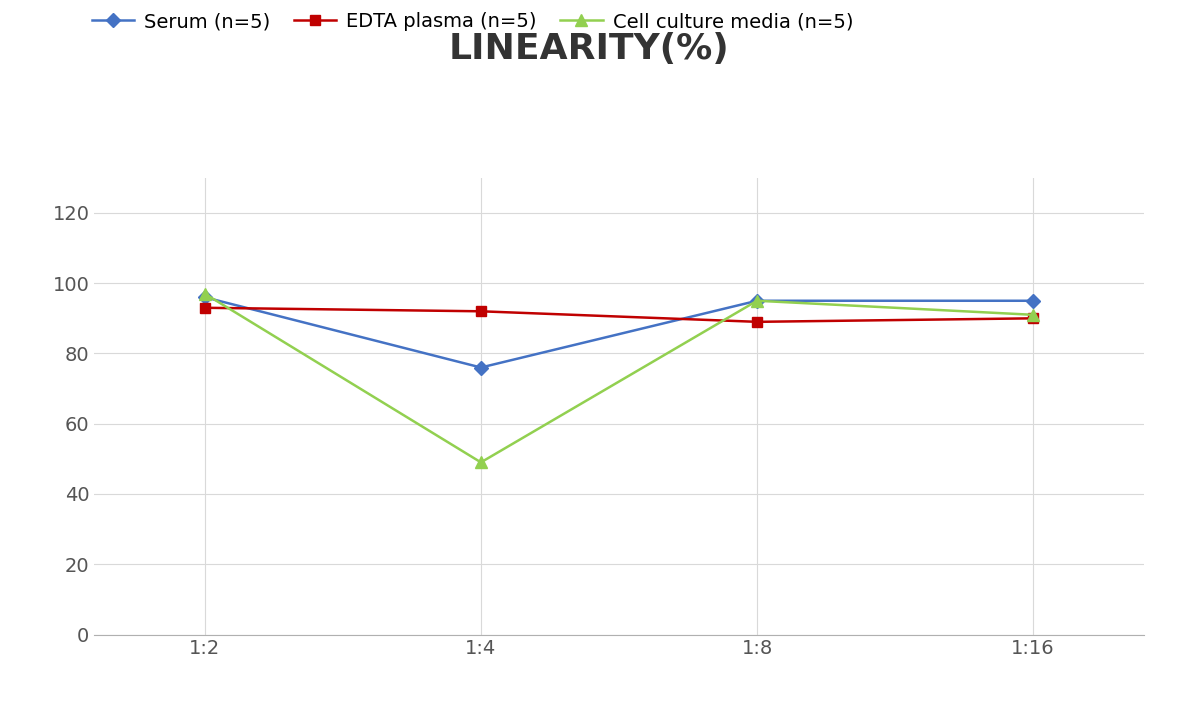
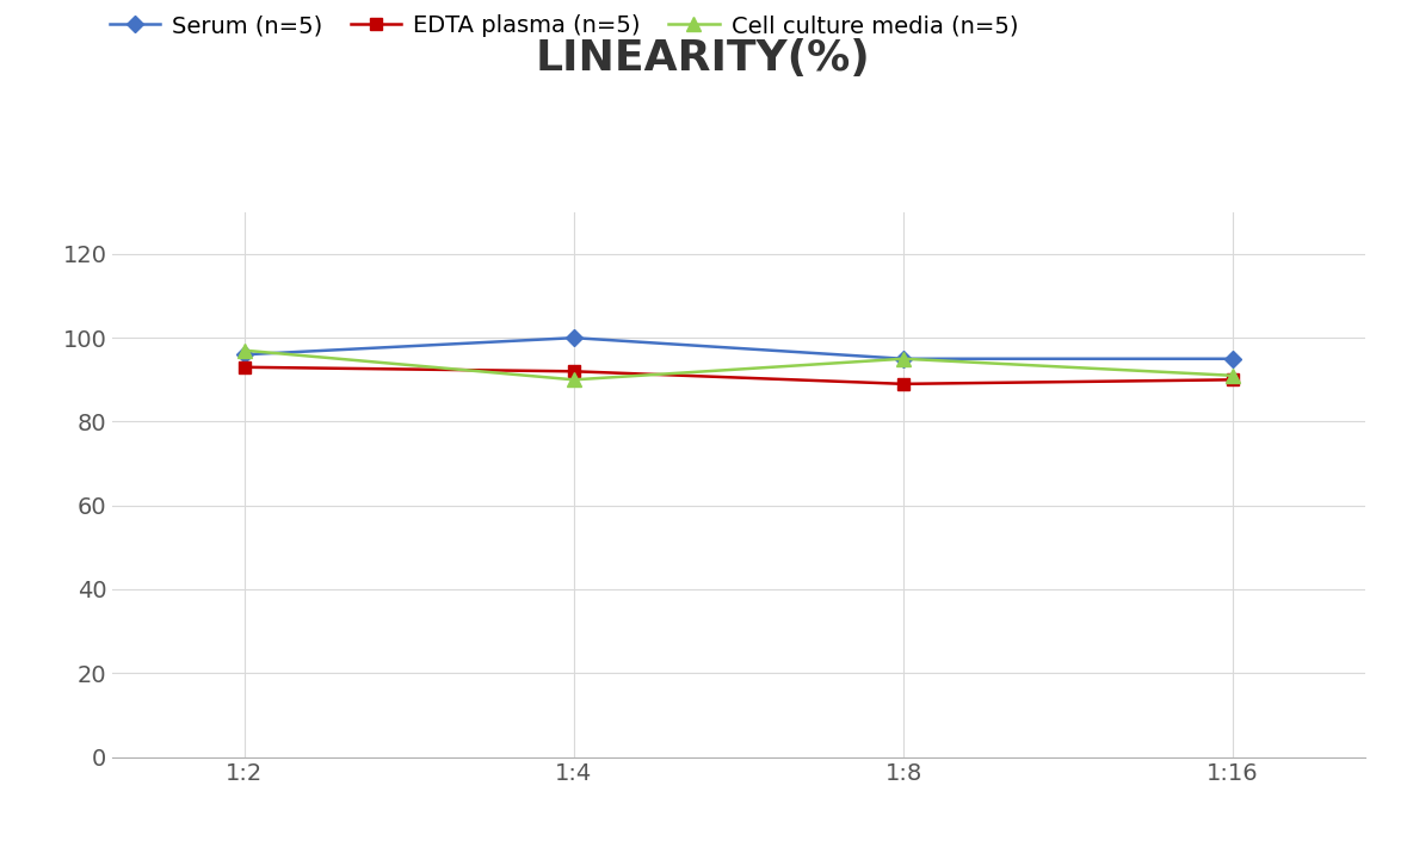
Serum (n=5)/1:4: 76 -> 100
Cell culture media (n=5)/1:4: 49 -> 90
